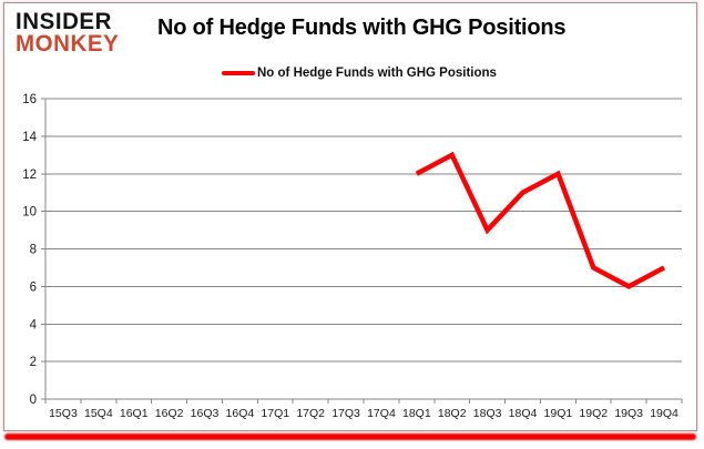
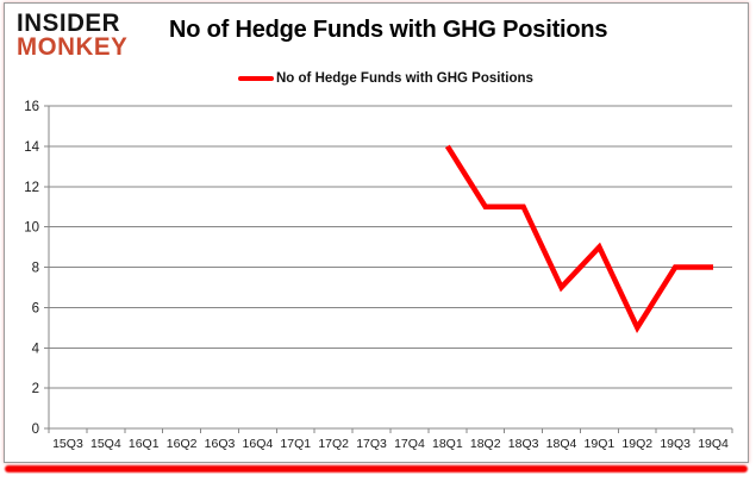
18Q1: 12 -> 14
18Q2: 13 -> 11
18Q3: 9 -> 11
18Q4: 11 -> 7
19Q1: 12 -> 9
19Q2: 7 -> 5
19Q3: 6 -> 8
19Q4: 7 -> 8
